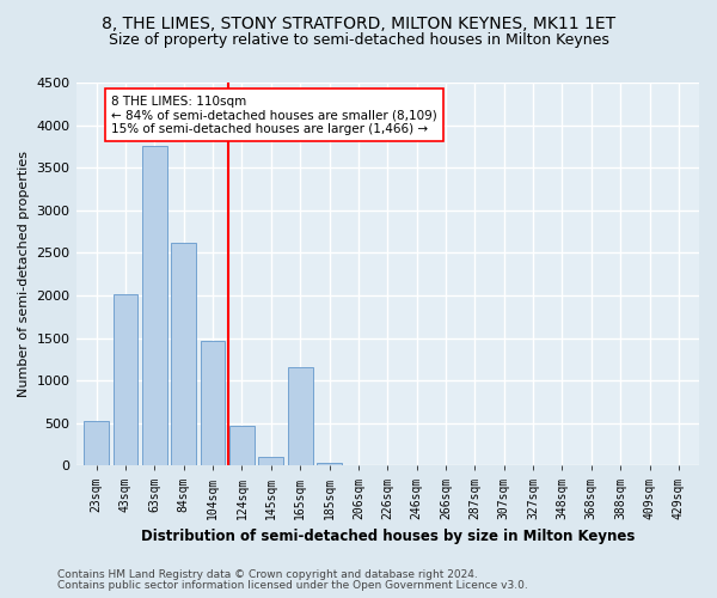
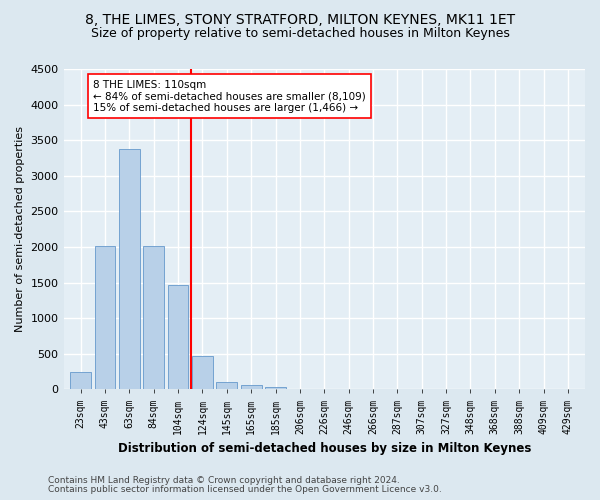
23sqm: 520 -> 250
63sqm: 3760 -> 3370
84sqm: 2620 -> 2020
165sqm: 1160 -> 60
